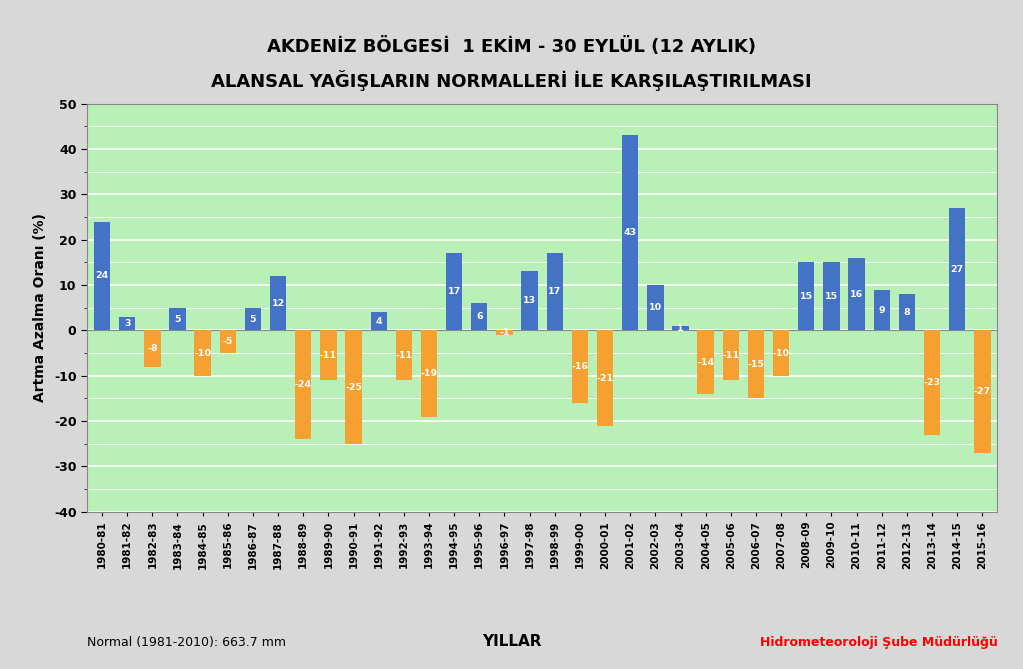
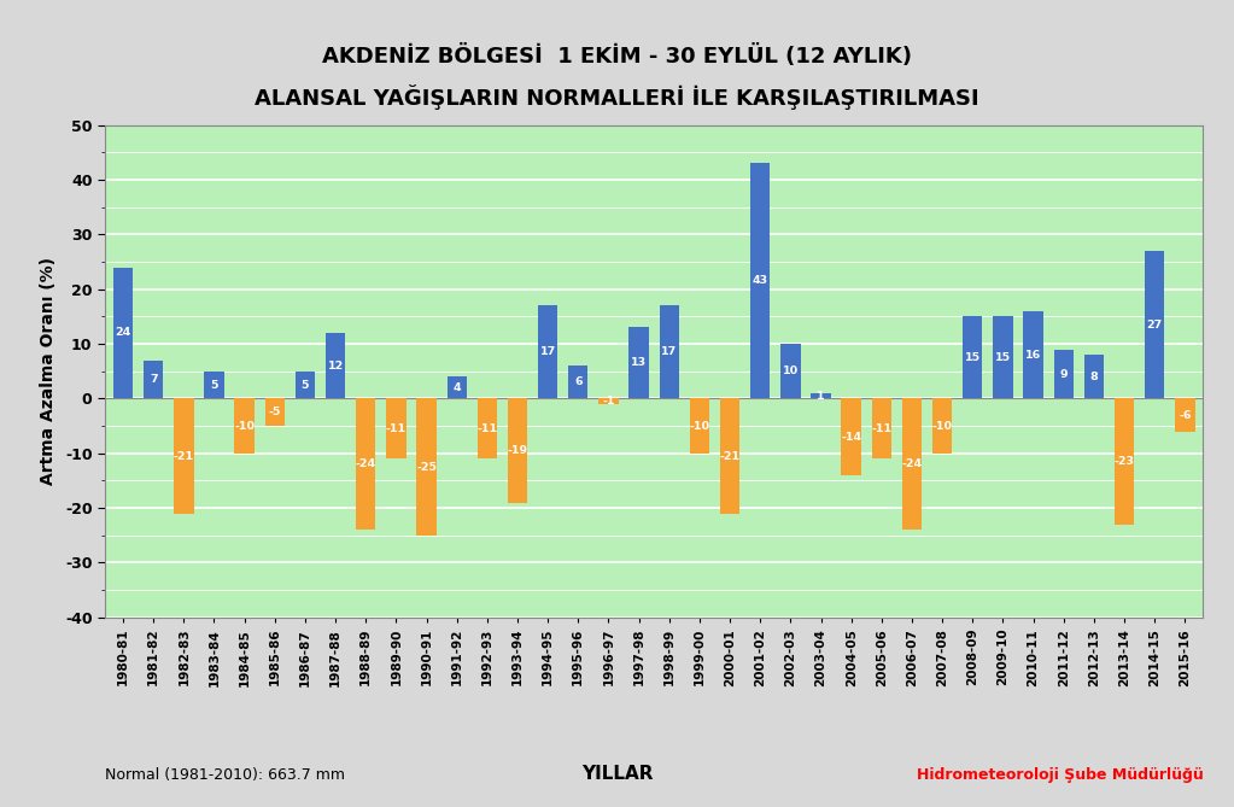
1981-82: 3 -> 7
1982-83: -8 -> -21
1999-00: -16 -> -10
2006-07: -15 -> -24
2015-16: -27 -> -6
